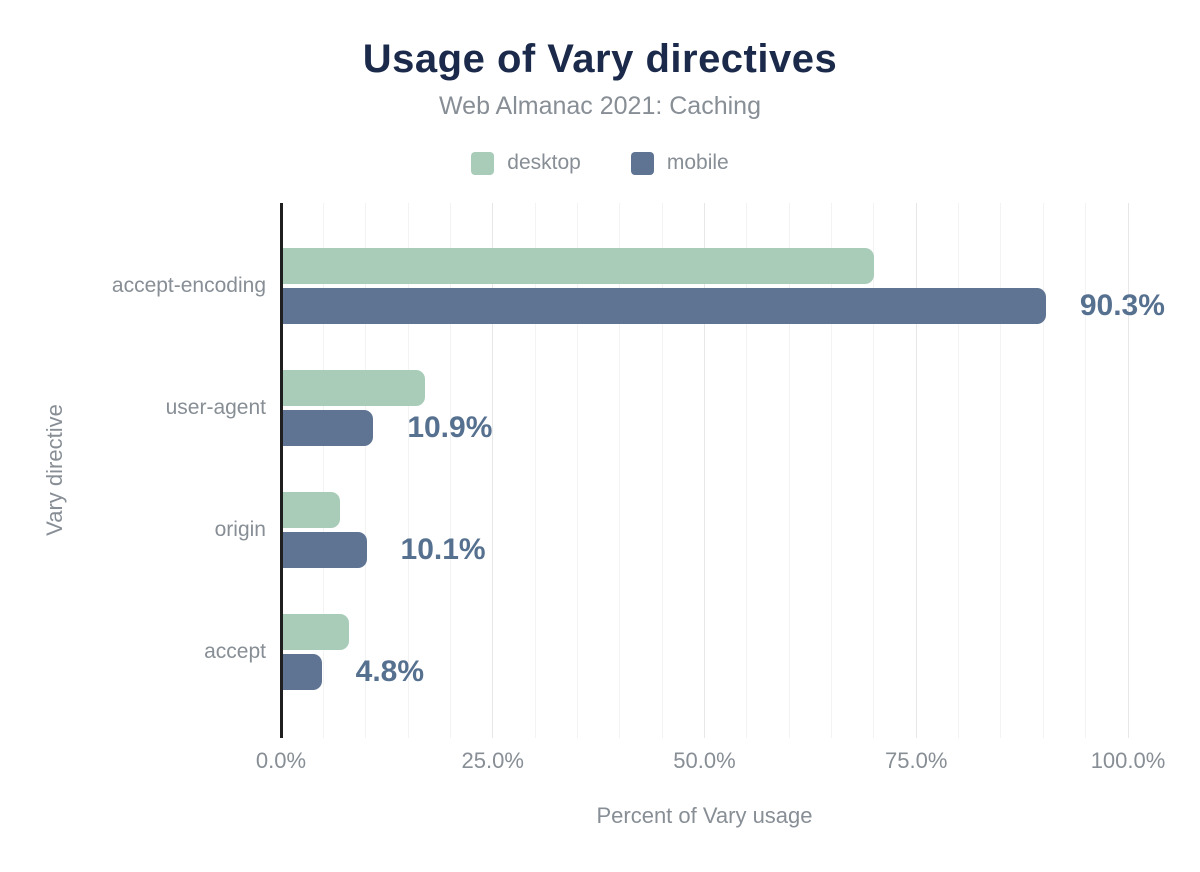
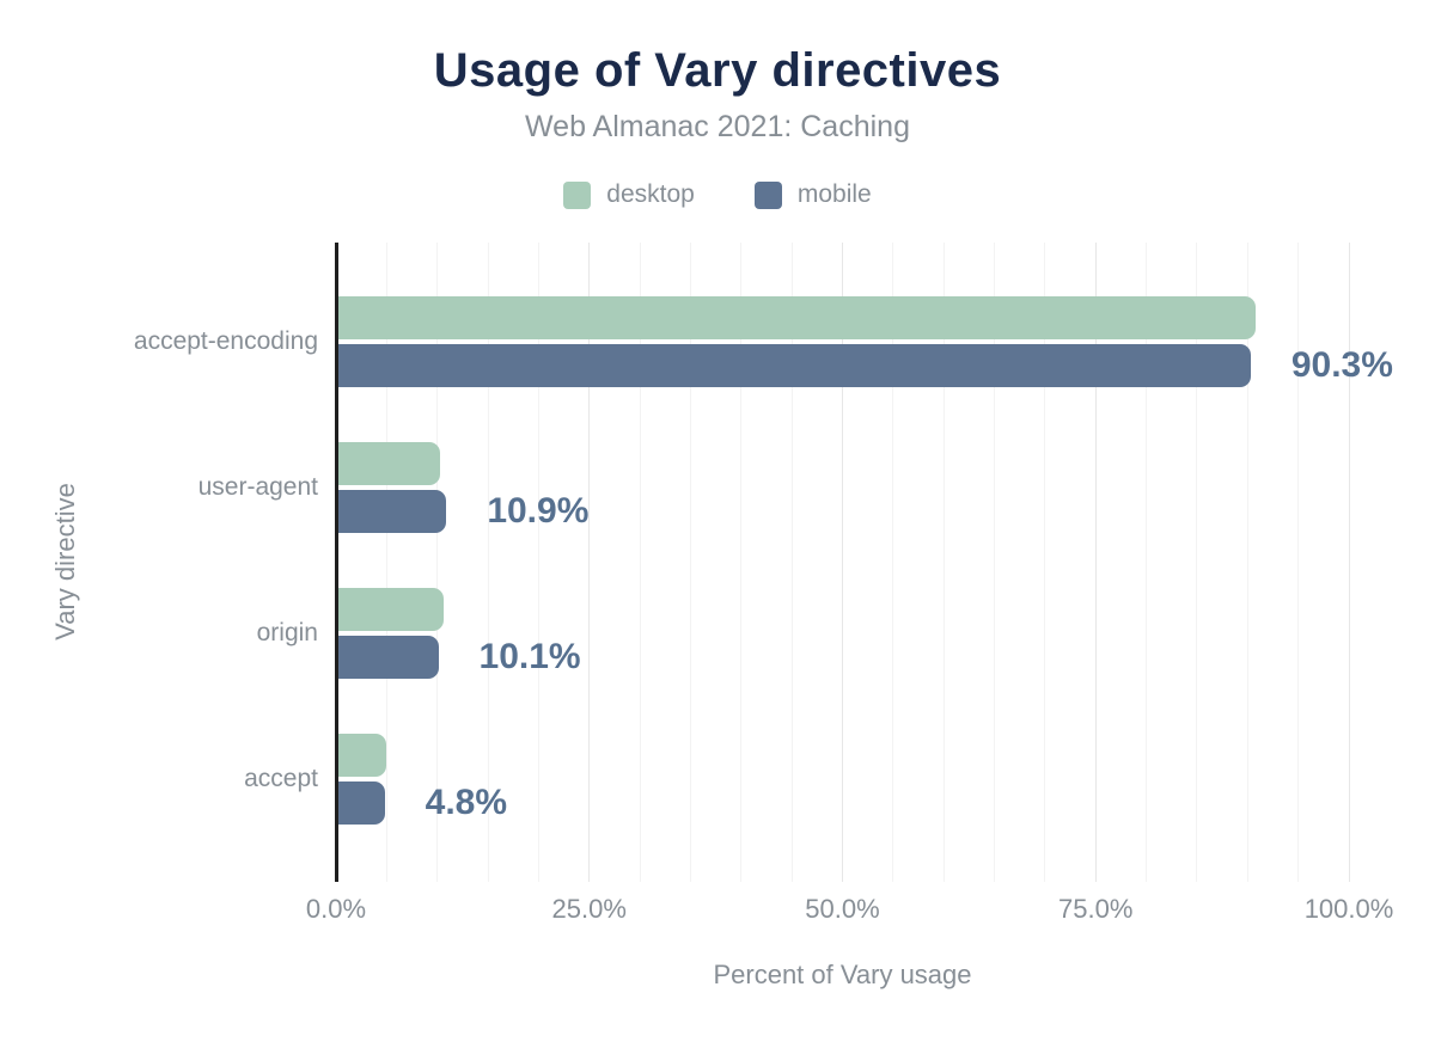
desktop/accept-encoding: 70% -> 91%
desktop/user-agent: 17% -> 10%
desktop/origin: 7% -> 11%
desktop/accept: 8% -> 5%
